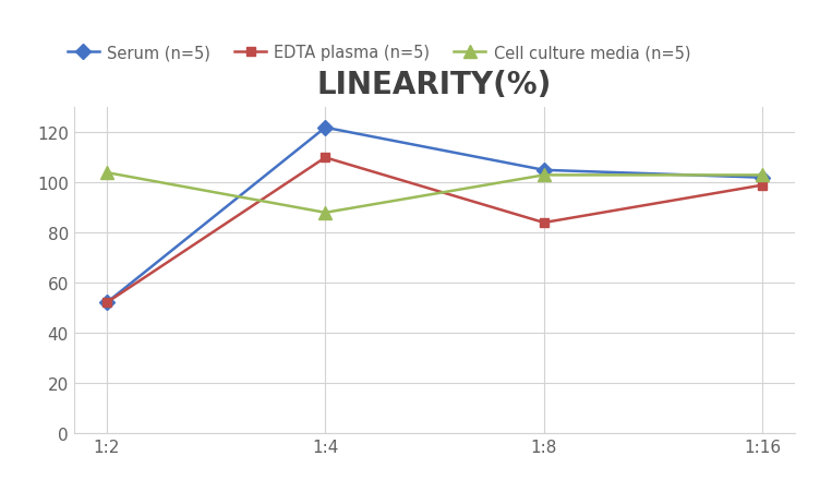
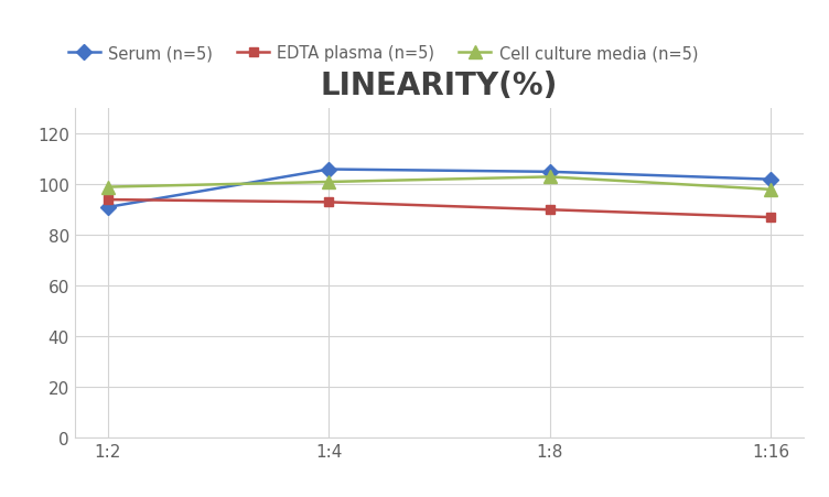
Serum (n=5)/1:2: 52 -> 91
EDTA plasma (n=5)/1:2: 52 -> 94
Cell culture media (n=5)/1:2: 104 -> 99
Serum (n=5)/1:4: 122 -> 106
EDTA plasma (n=5)/1:4: 110 -> 93
Cell culture media (n=5)/1:4: 88 -> 101
EDTA plasma (n=5)/1:8: 84 -> 90
EDTA plasma (n=5)/1:16: 99 -> 87
Cell culture media (n=5)/1:16: 103 -> 98
